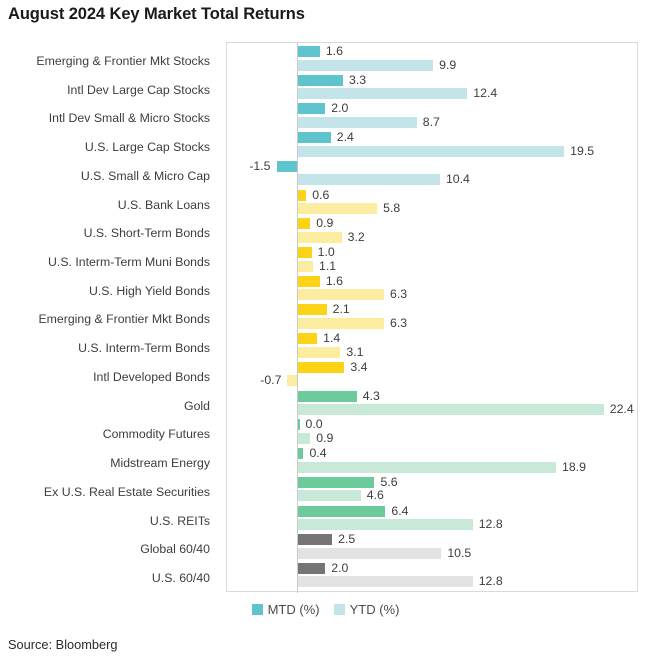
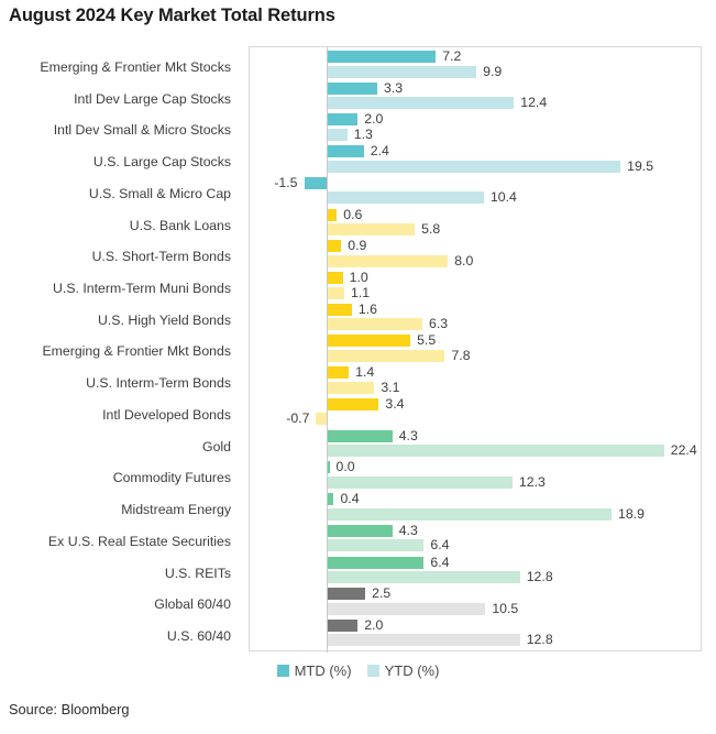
MTD (%)/Emerging & Frontier Mkt Stocks: 1.6 -> 7.2
YTD (%)/Intl Dev Small & Micro Stocks: 8.7 -> 1.3
YTD (%)/U.S. Short-Term Bonds: 3.2 -> 8.0
MTD (%)/Emerging & Frontier Mkt Bonds: 2.1 -> 5.5
YTD (%)/Emerging & Frontier Mkt Bonds: 6.3 -> 7.8
YTD (%)/Commodity Futures: 0.9 -> 12.3
MTD (%)/Ex U.S. Real Estate Securities: 5.6 -> 4.3
YTD (%)/Ex U.S. Real Estate Securities: 4.6 -> 6.4
